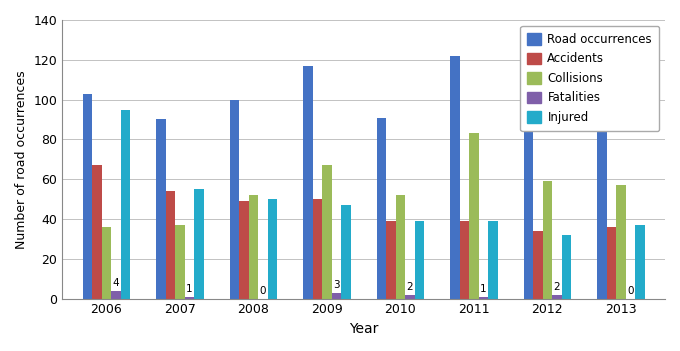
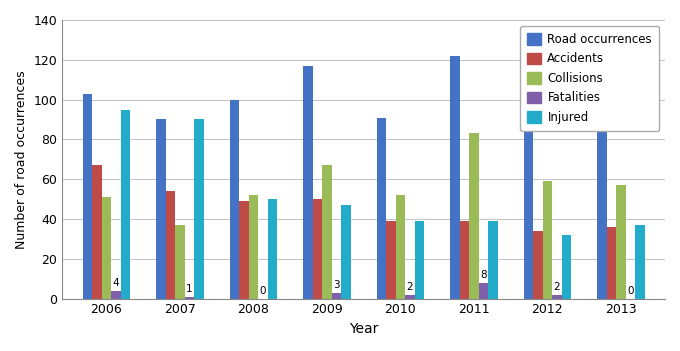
Collisions/2006: 36 -> 51
Injured/2007: 55 -> 90
Fatalities/2011: 1 -> 8
